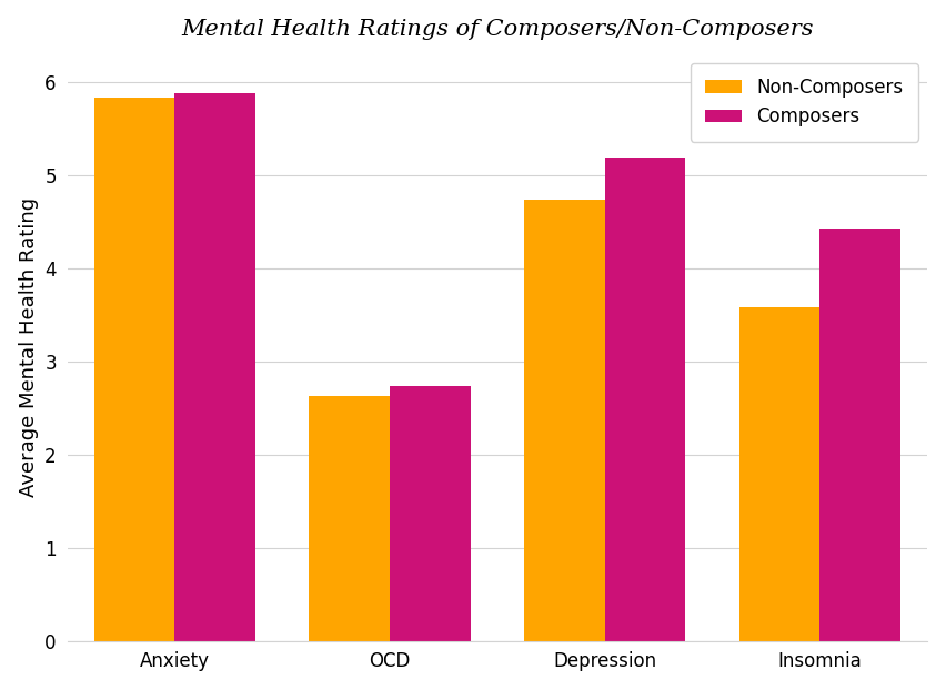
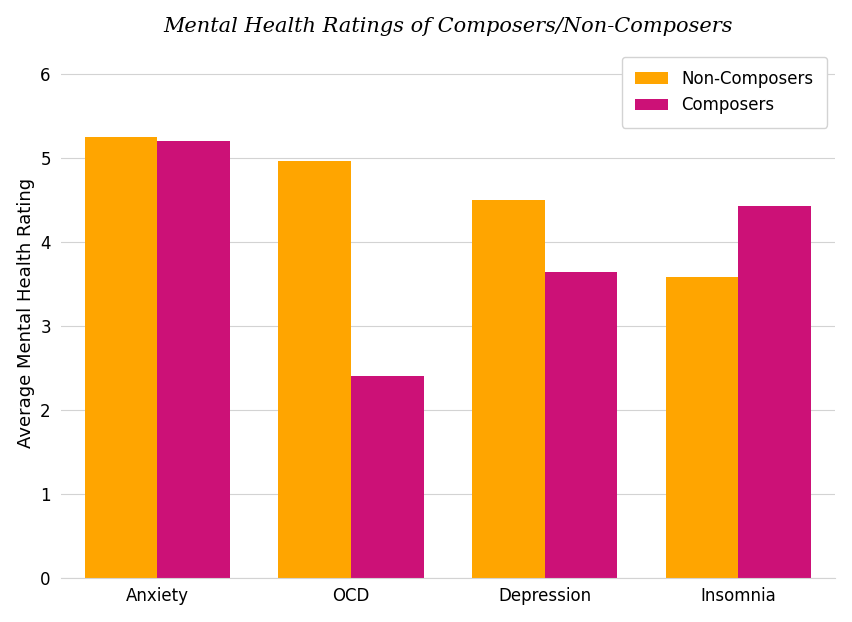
Non-Composers/Anxiety: 5.83 -> 5.24
Composers/Anxiety: 5.88 -> 5.20
Non-Composers/OCD: 2.62 -> 4.96
Composers/OCD: 2.73 -> 2.40
Non-Composers/Depression: 4.73 -> 4.50
Composers/Depression: 5.19 -> 3.64
